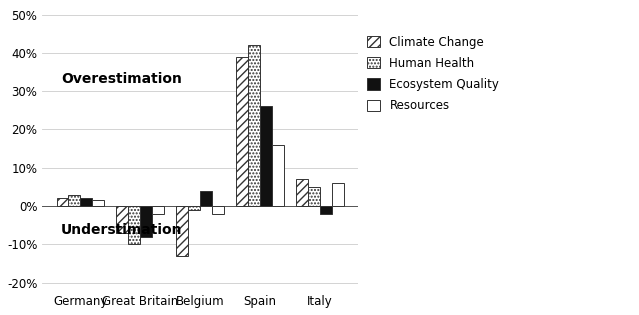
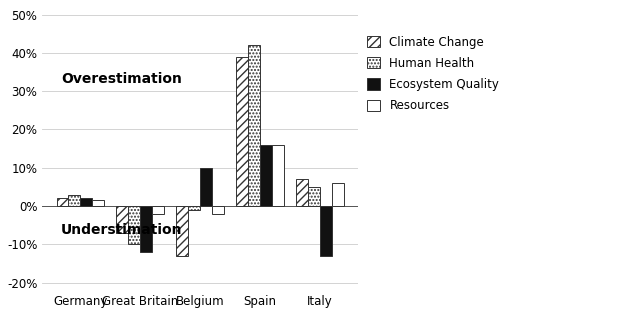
Ecosystem Quality/Great Britain: -8% -> -12%
Ecosystem Quality/Belgium: 4% -> 10%
Ecosystem Quality/Spain: 26% -> 16%
Ecosystem Quality/Italy: -2% -> -13%
